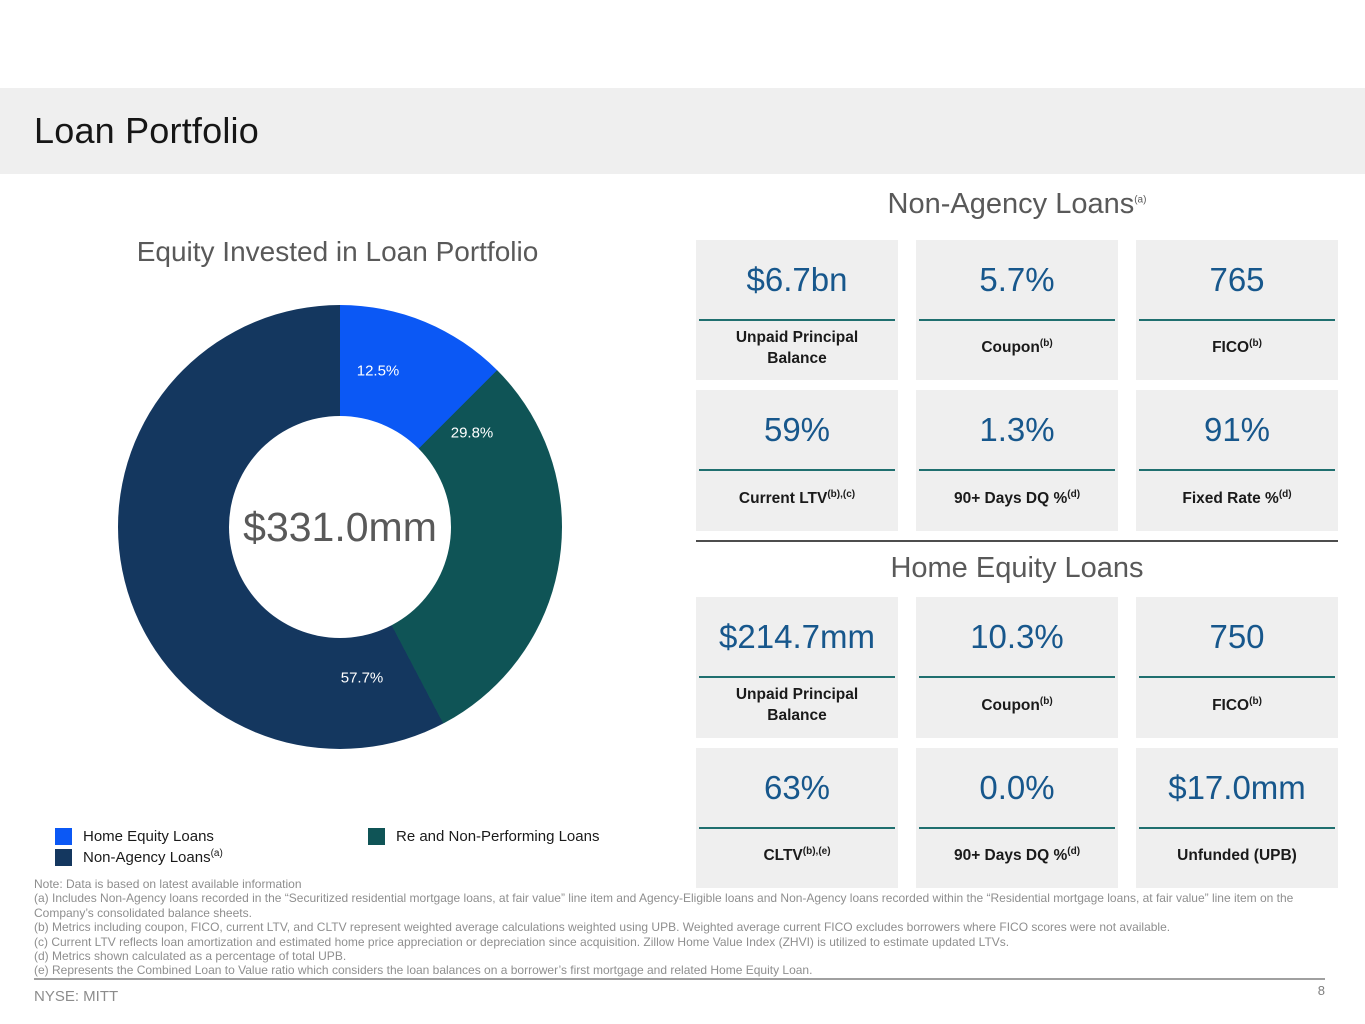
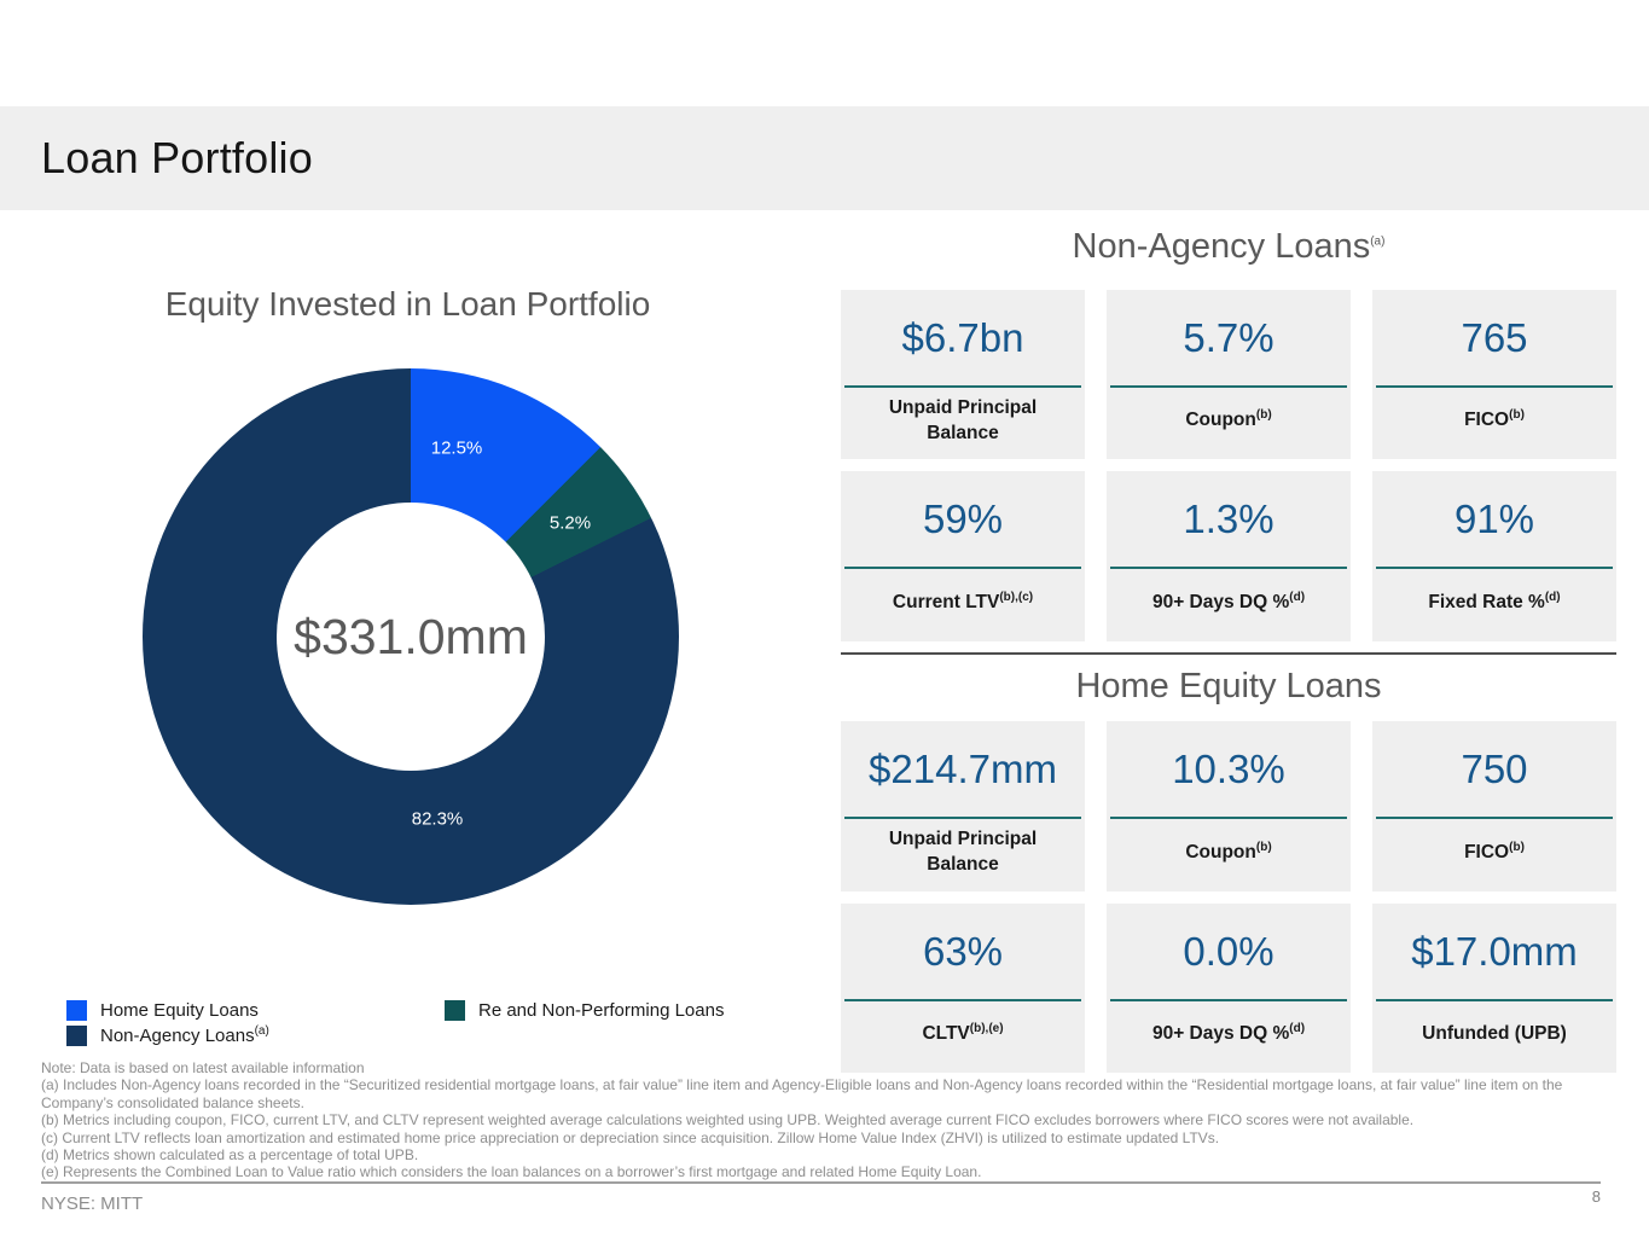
Re and Non-Performing Loans: 29.8% -> 5.2%
Non-Agency Loans: 57.7% -> 82.3%
